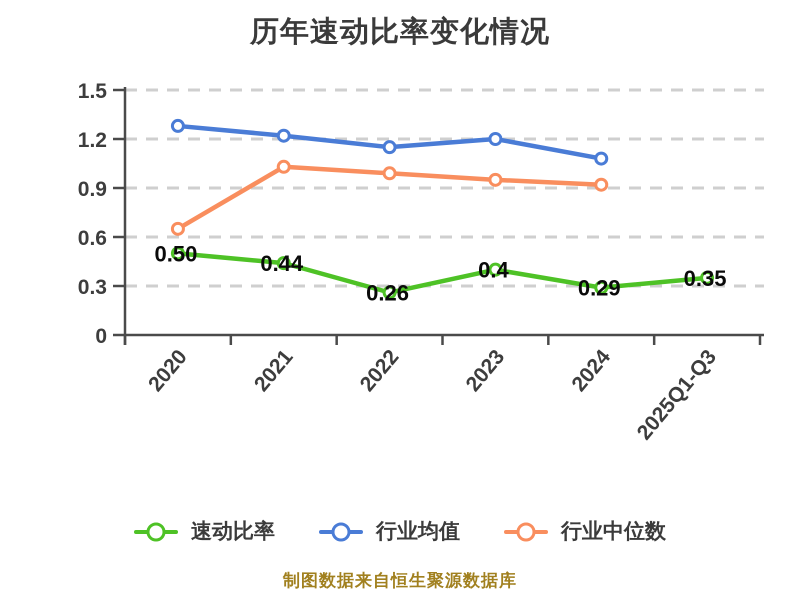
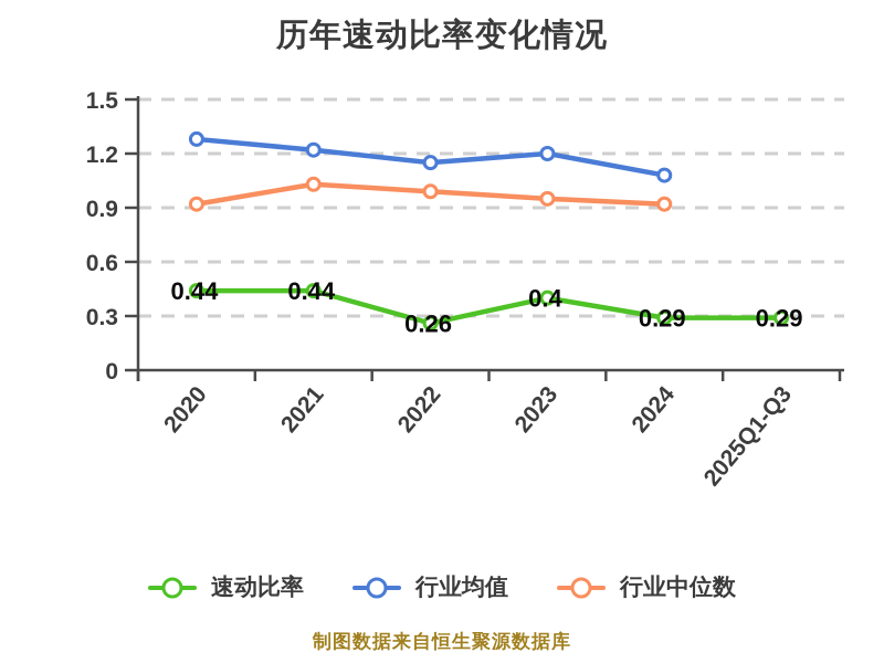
速动比率/2020: 0.50 -> 0.44
行业中位数/2020: 0.65 -> 0.92
速动比率/2025Q1-Q3: 0.35 -> 0.29
